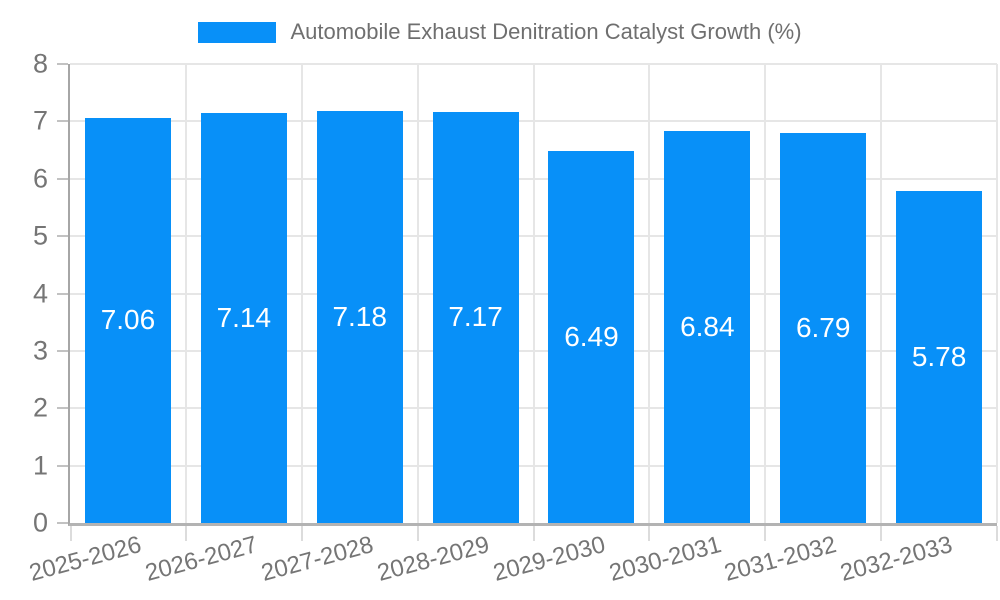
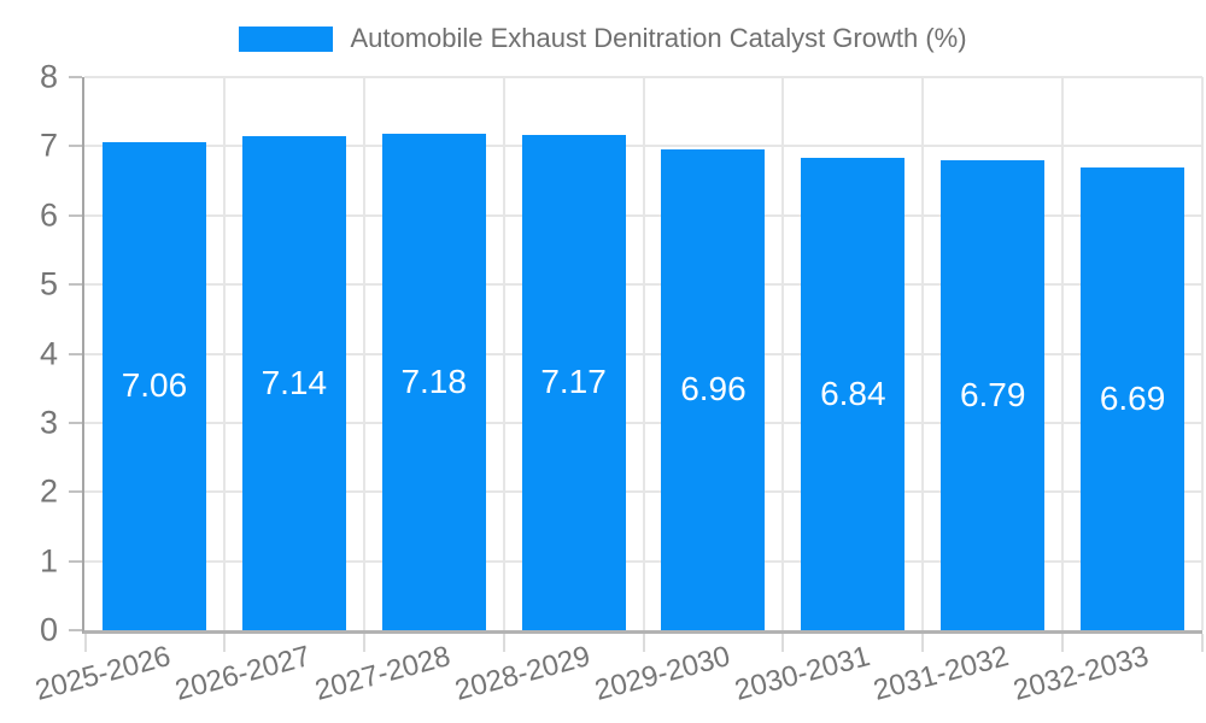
2029-2030: 6.49 -> 6.96
2032-2033: 5.78 -> 6.69
